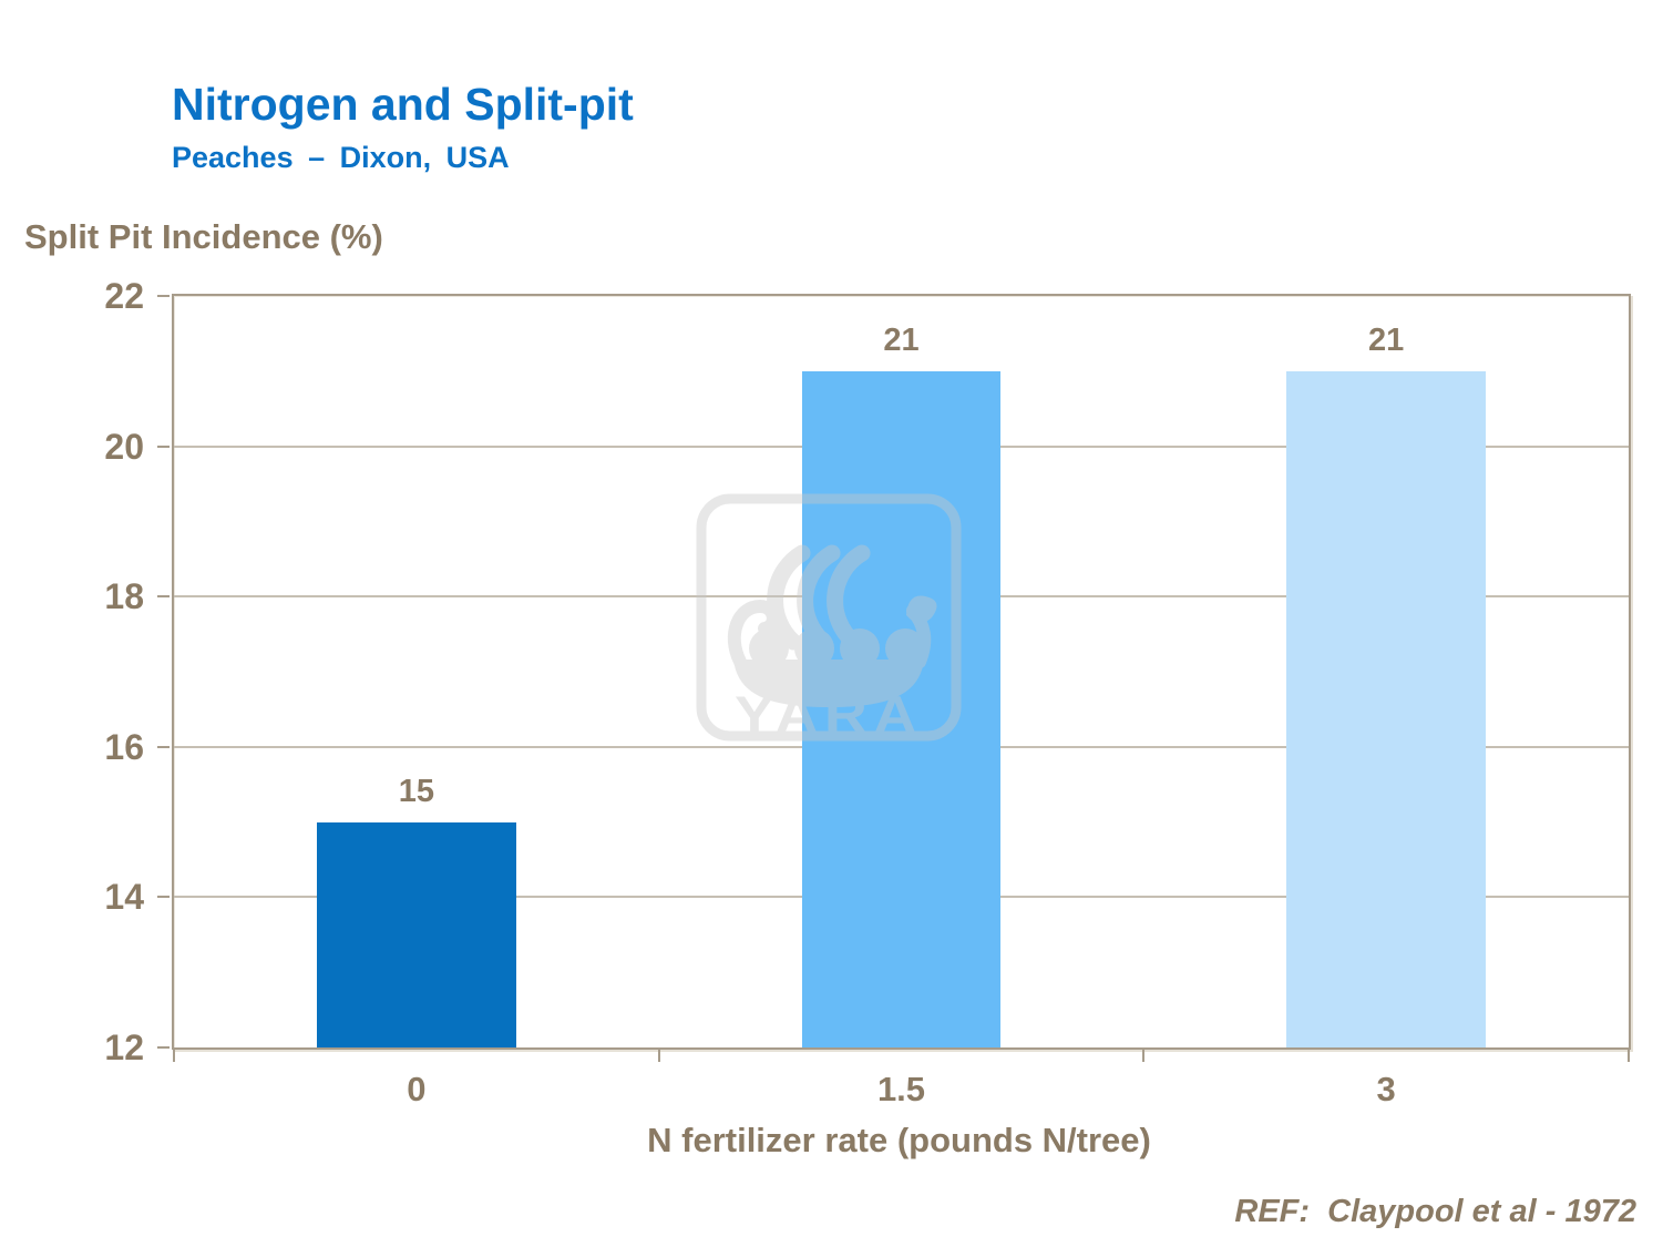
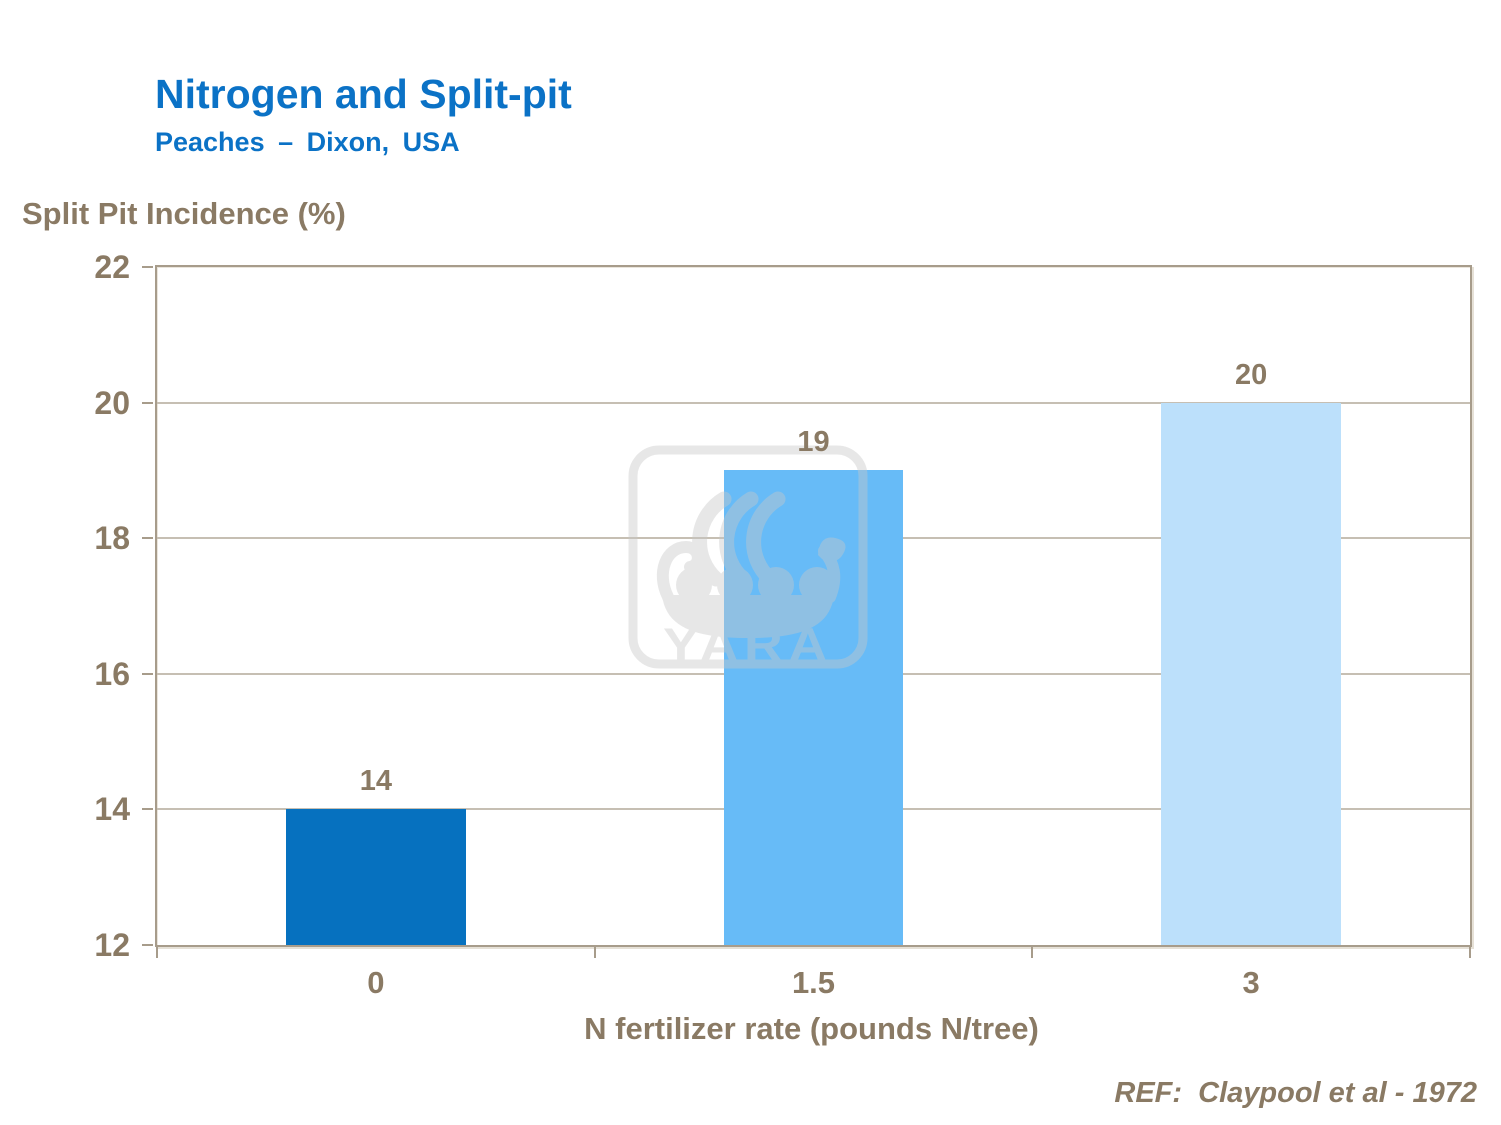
0: 15 -> 14
1.5: 21 -> 19
3: 21 -> 20
